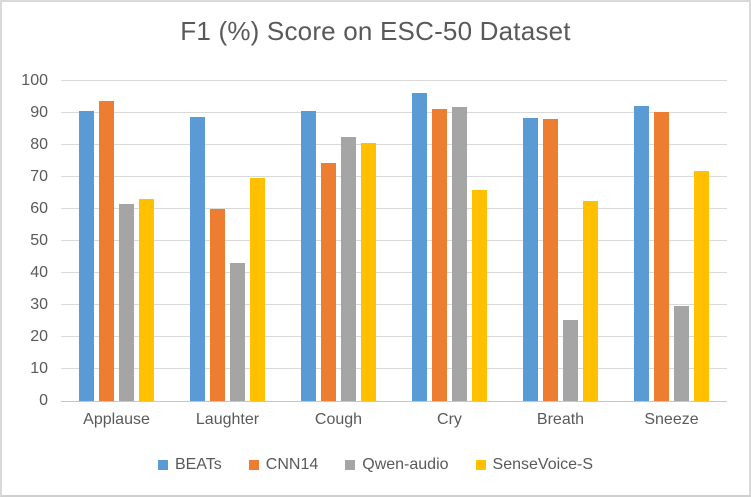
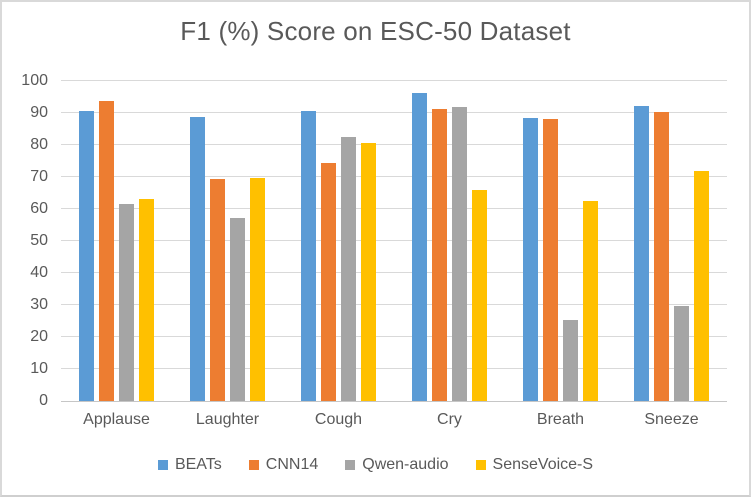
CNN14/Laughter: 60 -> 69
Qwen-audio/Laughter: 43 -> 57
